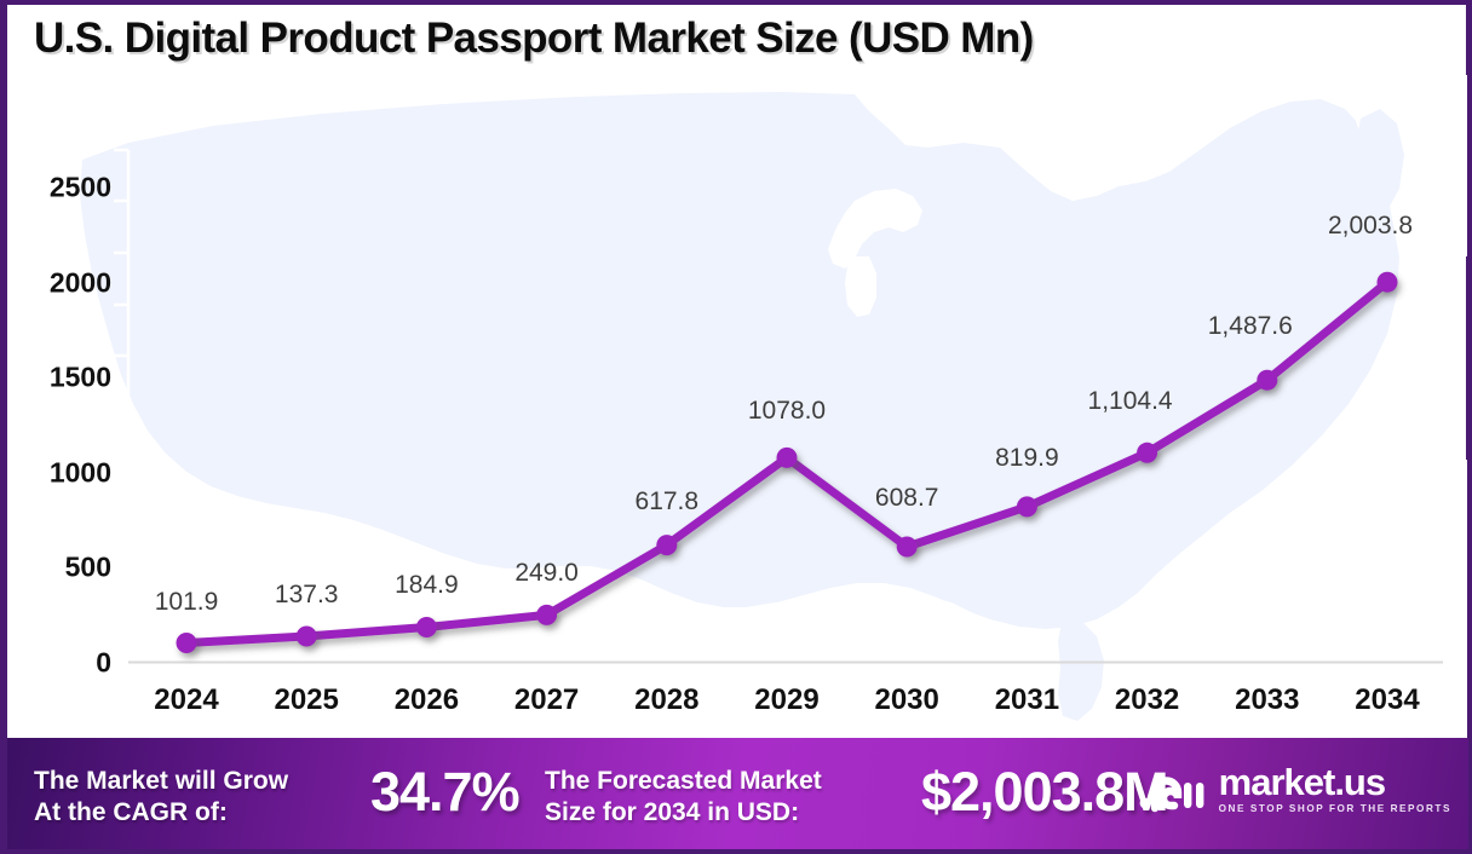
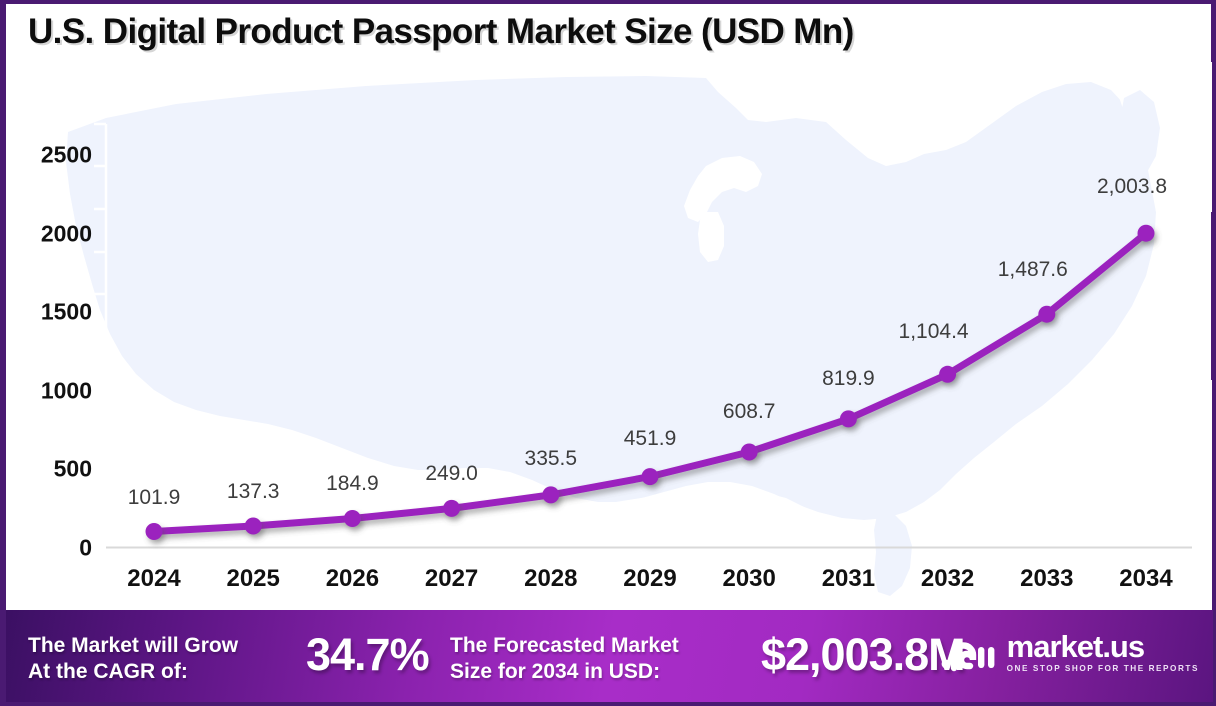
2028: 617.8 -> 335.5
2029: 1078.0 -> 451.9
